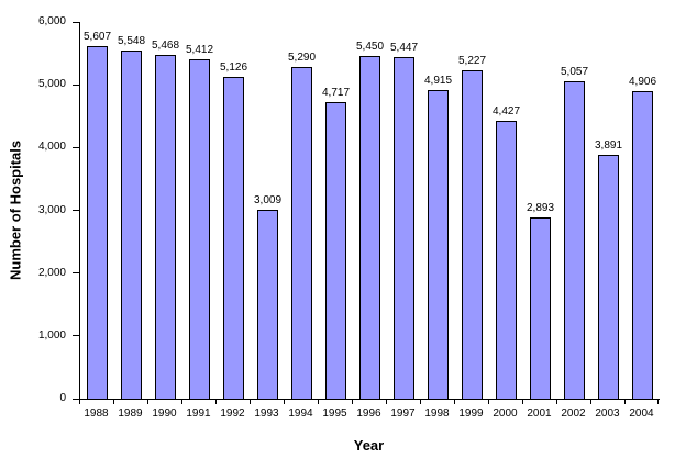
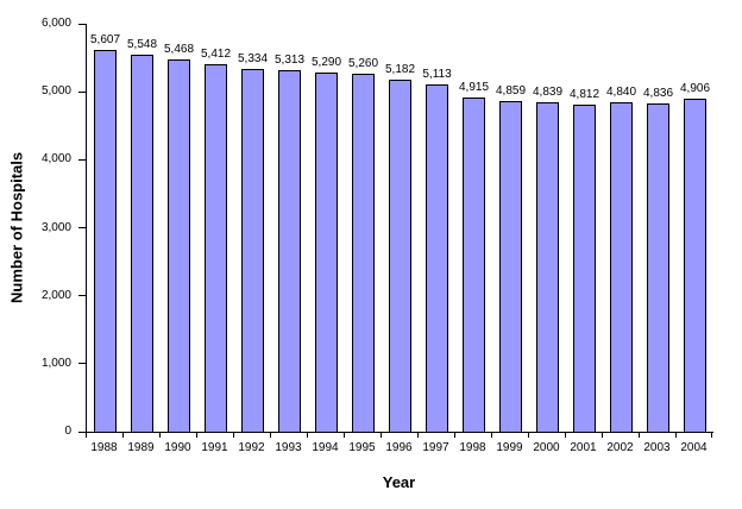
1992: 5,126 -> 5,334
1993: 3,009 -> 5,313
1995: 4,717 -> 5,260
1996: 5,450 -> 5,182
1997: 5,447 -> 5,113
1999: 5,227 -> 4,859
2000: 4,427 -> 4,839
2001: 2,893 -> 4,812
2002: 5,057 -> 4,840
2003: 3,891 -> 4,836
